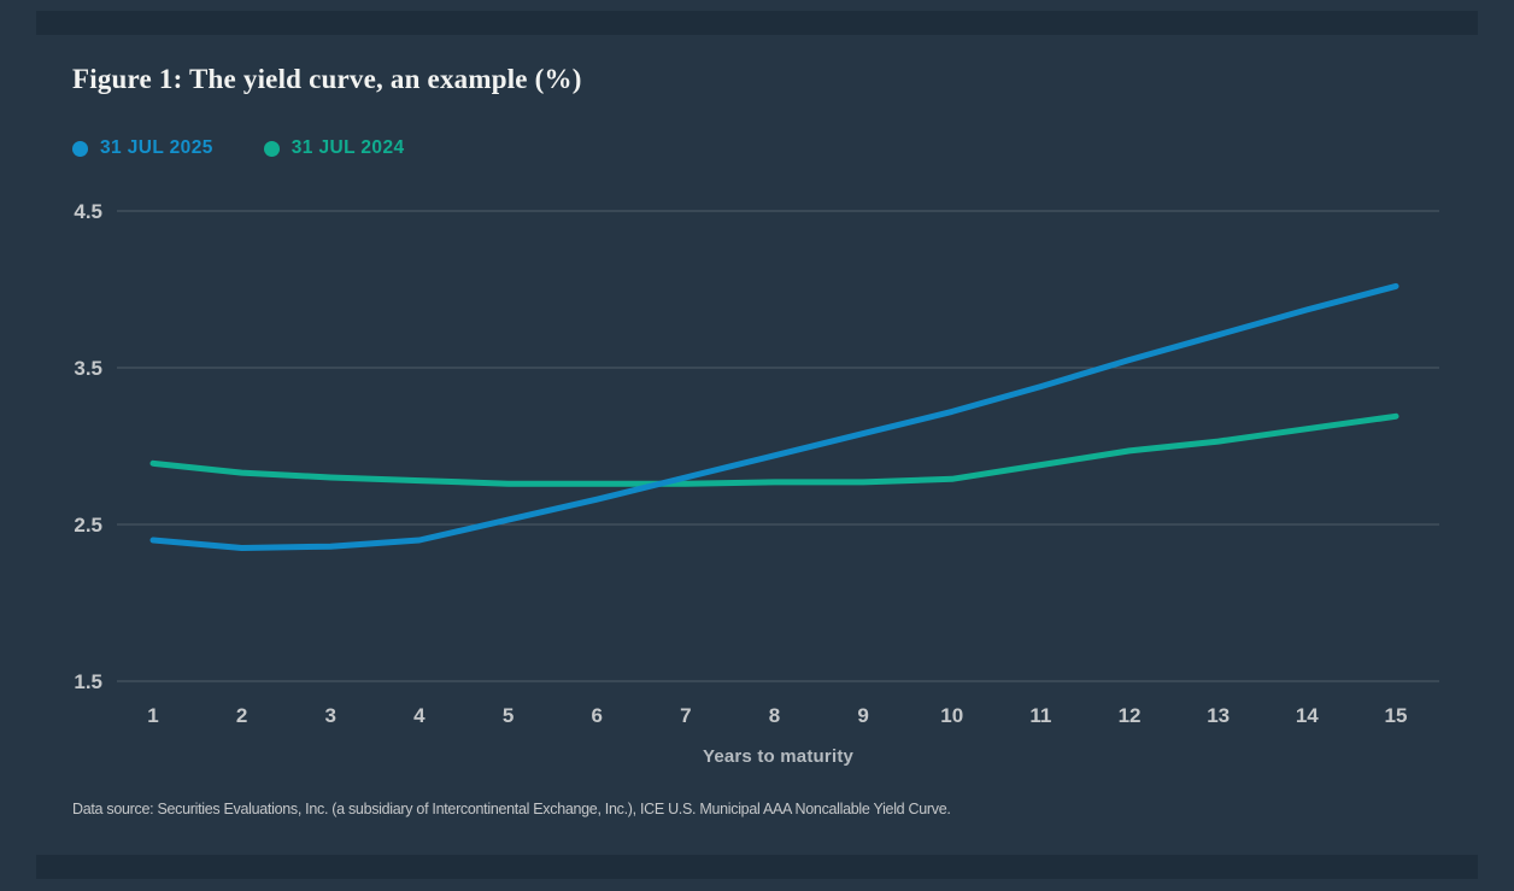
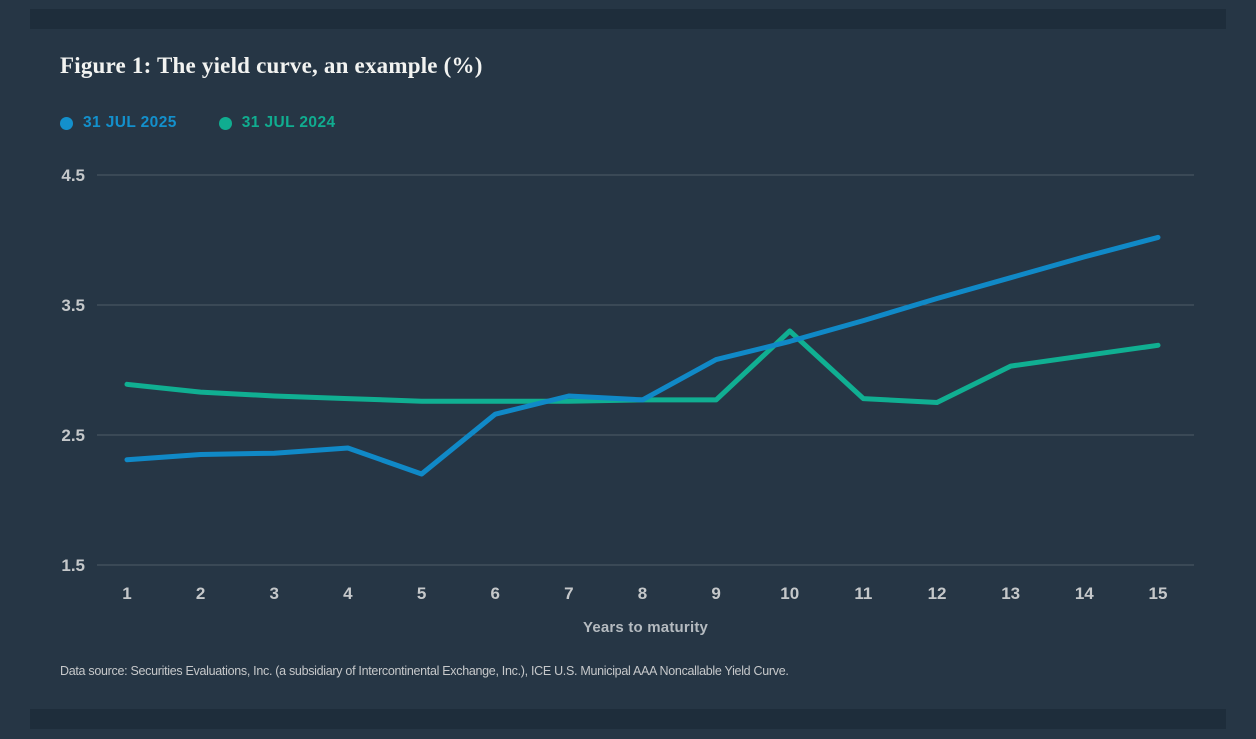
31 JUL 2025/1: 2.40 -> 2.31
31 JUL 2025/5: 2.53 -> 2.20
31 JUL 2025/8: 2.94 -> 2.77
31 JUL 2024/10: 2.79 -> 3.30
31 JUL 2024/11: 2.88 -> 2.78
31 JUL 2024/12: 2.97 -> 2.75
